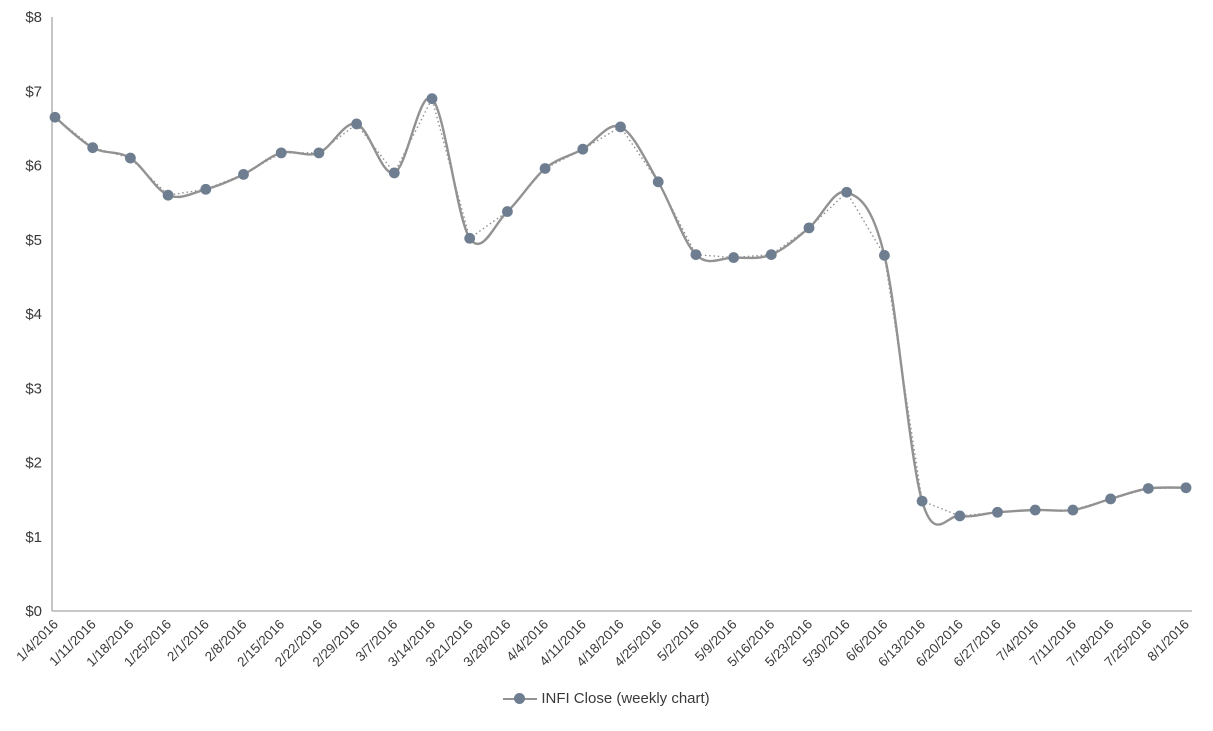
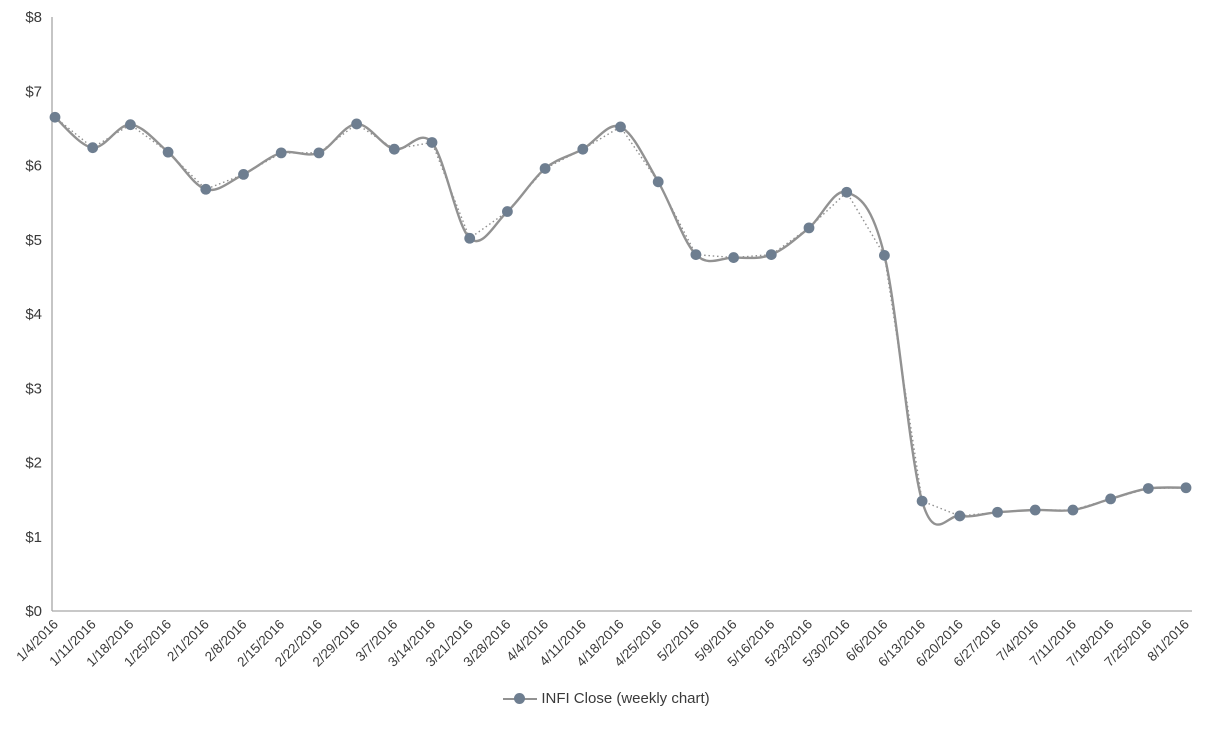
1/18/2016: $6.1 -> $6.5
1/25/2016: $5.6 -> $6.2
3/7/2016: $5.9 -> $6.2
3/14/2016: $6.9 -> $6.3
